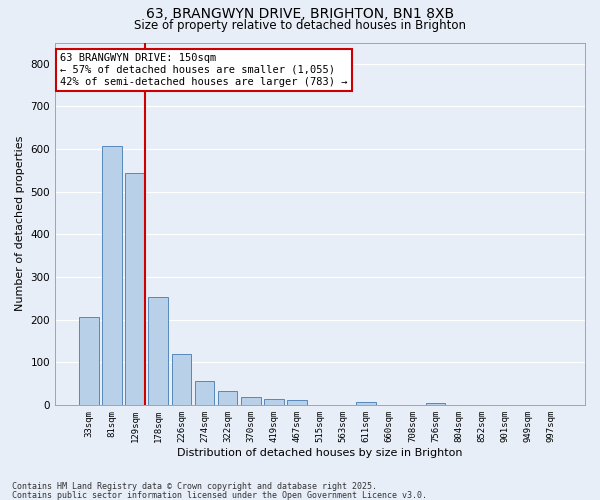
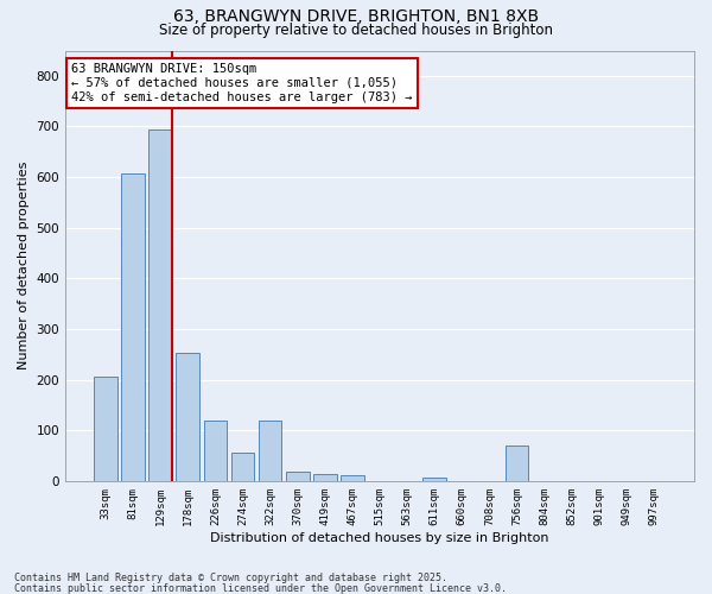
129sqm: 543 -> 695
322sqm: 33 -> 120
756sqm: 5 -> 70
